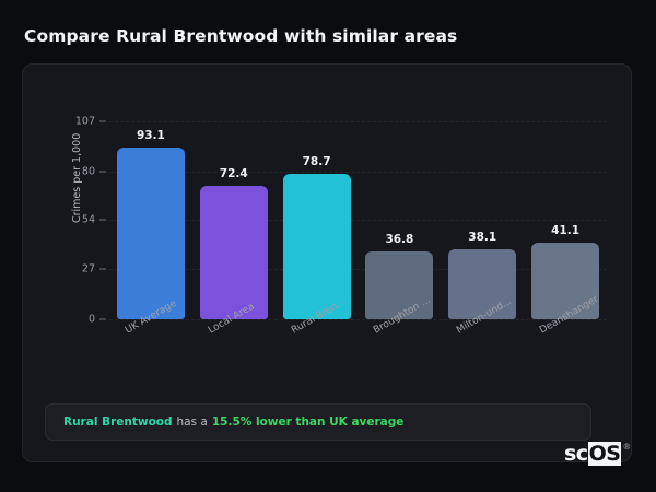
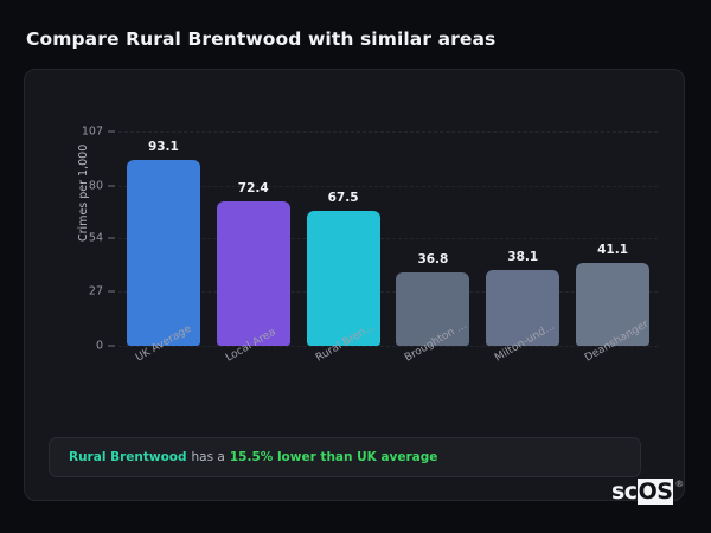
Rural Bren...: 78.7 -> 67.5
